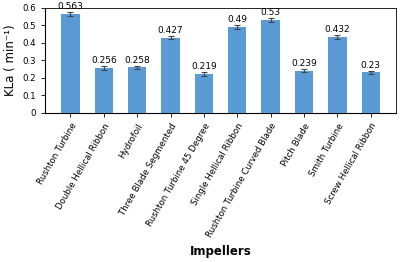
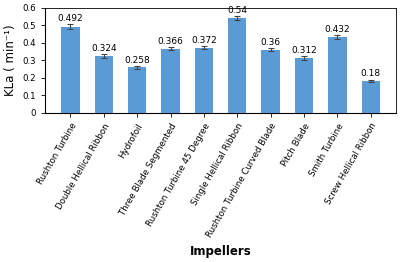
Rushton Turbine: 0.563 -> 0.492
Double Hellical Ribbon: 0.256 -> 0.324
Three Blade Segmented: 0.427 -> 0.366
Rushton Turbine 45 Degree: 0.219 -> 0.372
Single Hellical Ribbon: 0.49 -> 0.54
Rushton Turbine Curved Blade: 0.53 -> 0.36
Pitch Blade: 0.239 -> 0.312
Screw Hellical Ribbon: 0.23 -> 0.18
